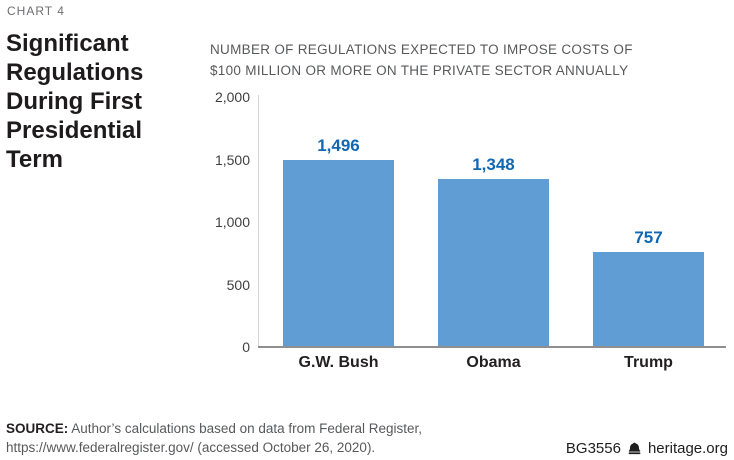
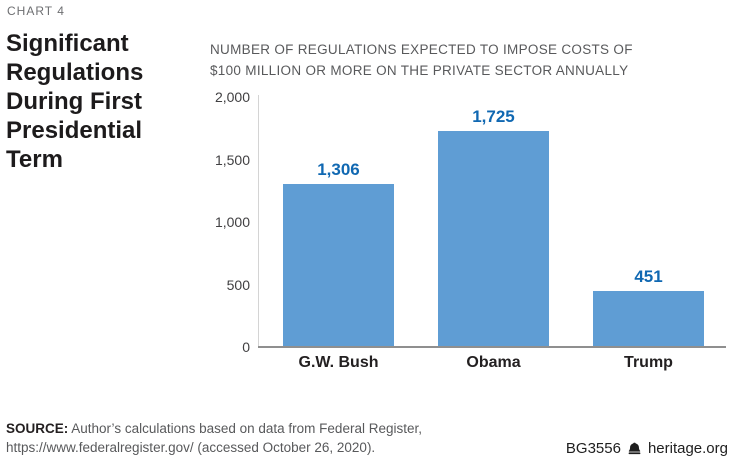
G.W. Bush: 1,496 -> 1,306
Obama: 1,348 -> 1,725
Trump: 757 -> 451
